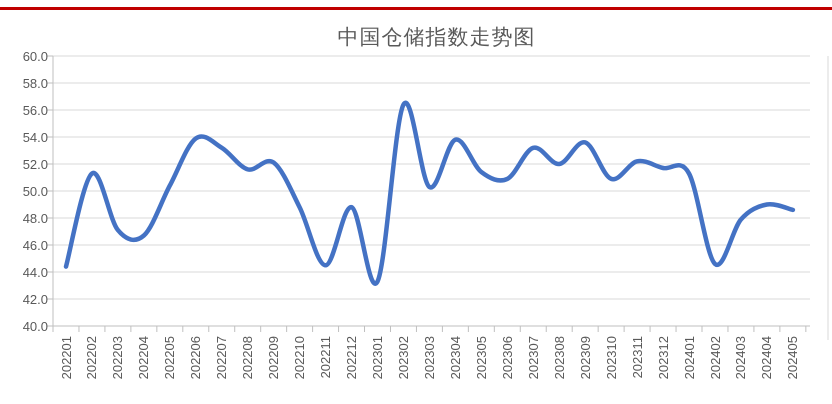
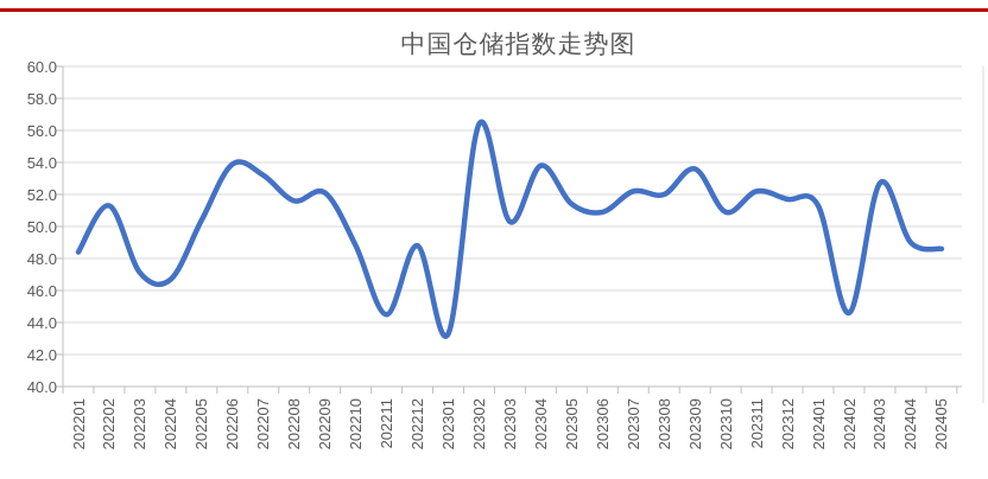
202201: 44.4 -> 48.4
202307: 53.2 -> 52.2
202403: 47.9 -> 52.7
